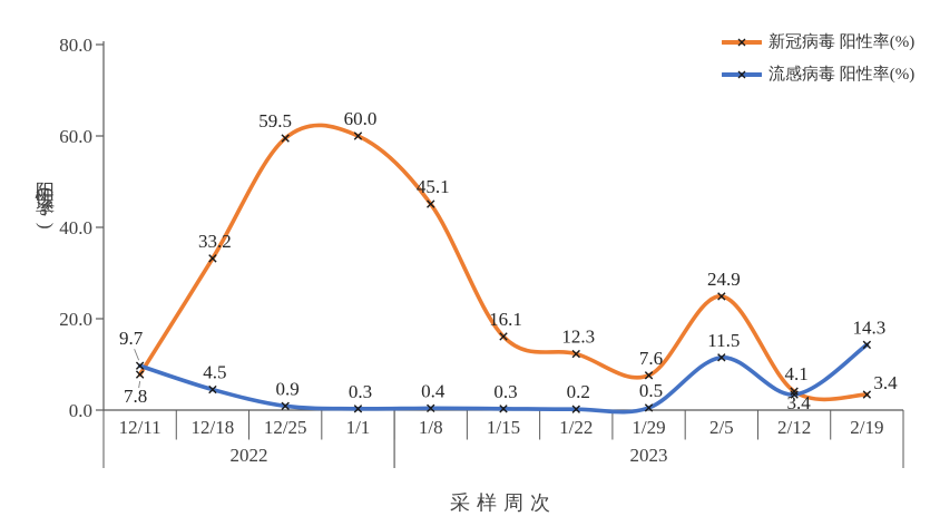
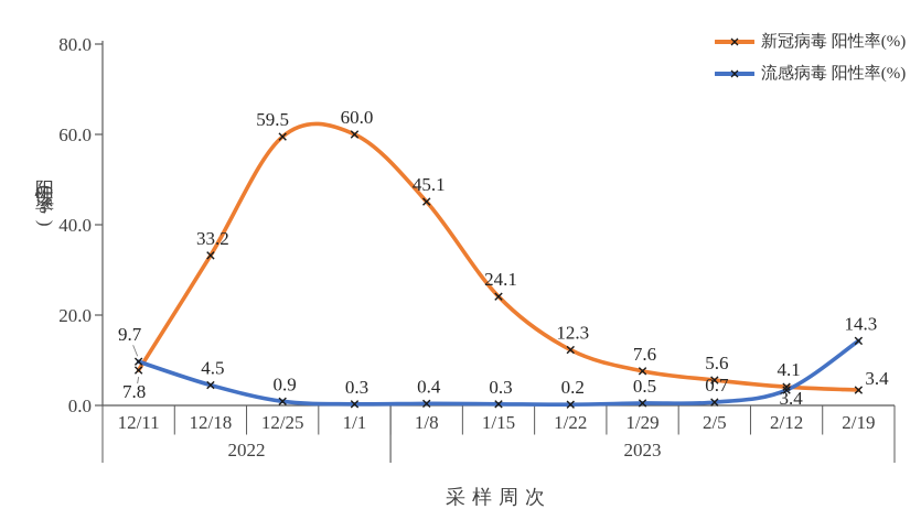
新冠病毒 阳性率(%)/1/15: 16.1 -> 24.1
新冠病毒 阳性率(%)/2/5: 24.9 -> 5.6
流感病毒 阳性率(%)/2/5: 11.5 -> 0.7
